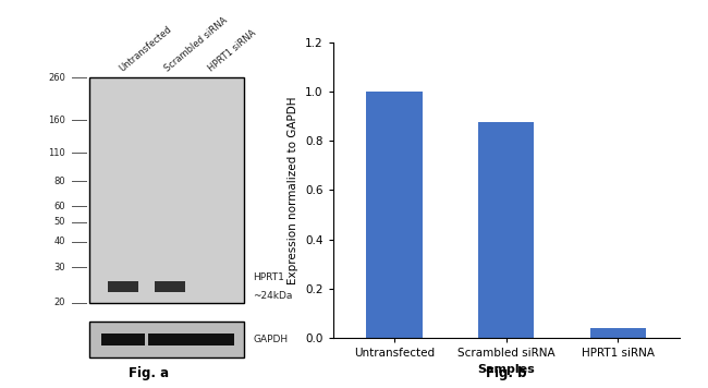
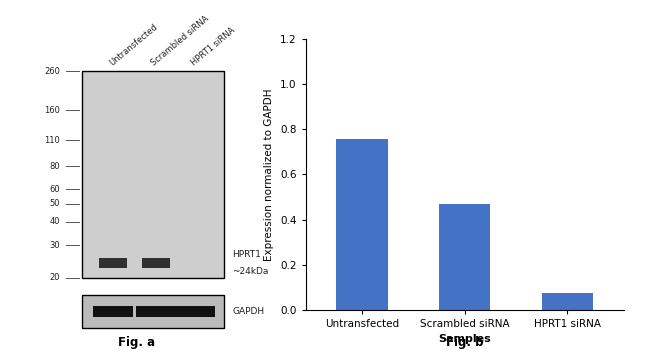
Untransfected: 1.000 -> 0.755
Scrambled siRNA: 0.875 -> 0.470
HPRT1 siRNA: 0.038 -> 0.075
